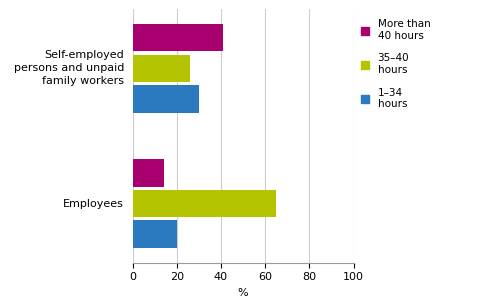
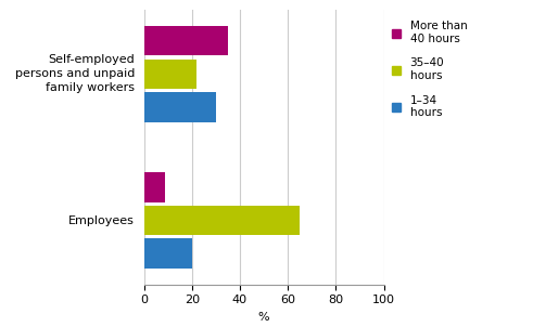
More than 40 hours/Self-employed persons and unpaid family workers: 41 -> 35
35–40 hours/Self-employed persons and unpaid family workers: 26 -> 22
More than 40 hours/Employees: 14 -> 9
